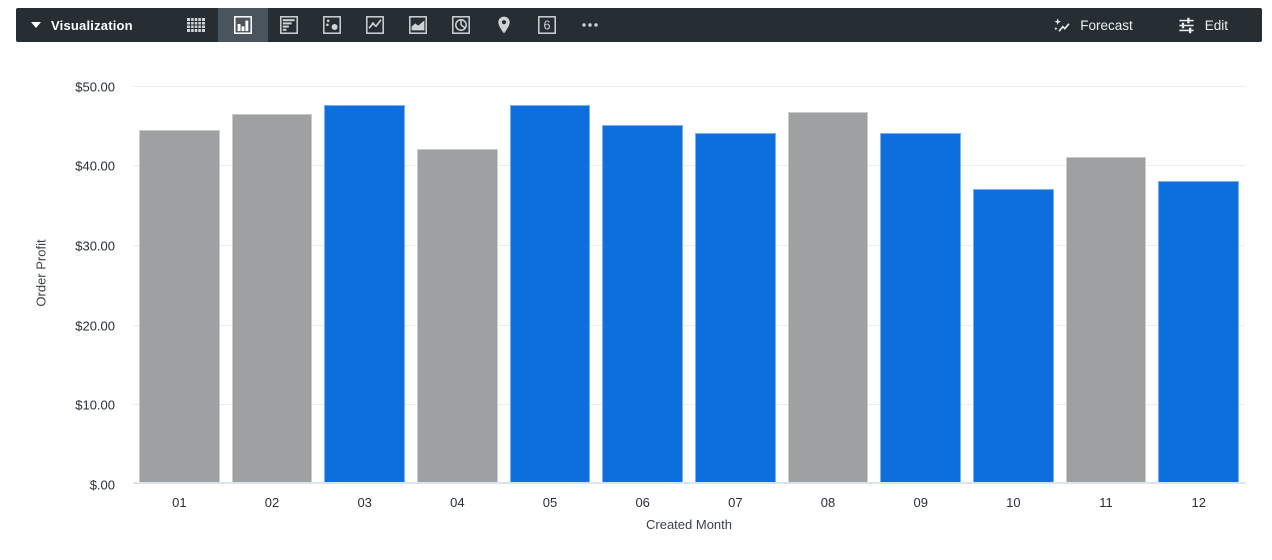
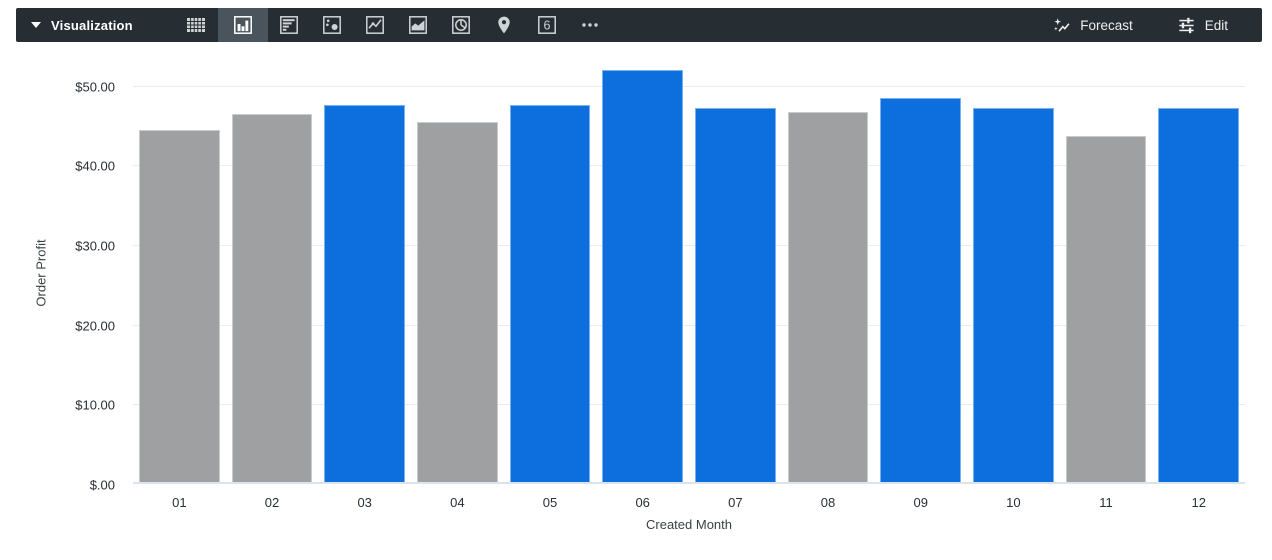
04: $42 -> $45
06: $45 -> $52
07: $44 -> $47
09: $44 -> $48
10: $37 -> $47
11: $41 -> $44
12: $38 -> $47
